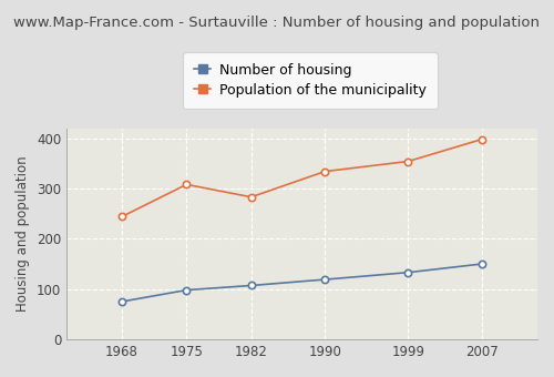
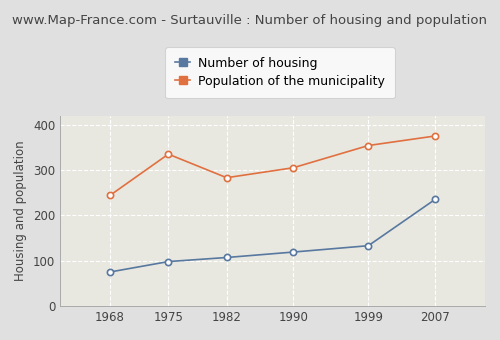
Population of the municipality/1975: 308 -> 335
Population of the municipality/1990: 334 -> 305
Number of housing/2007: 150 -> 235
Population of the municipality/2007: 398 -> 375
